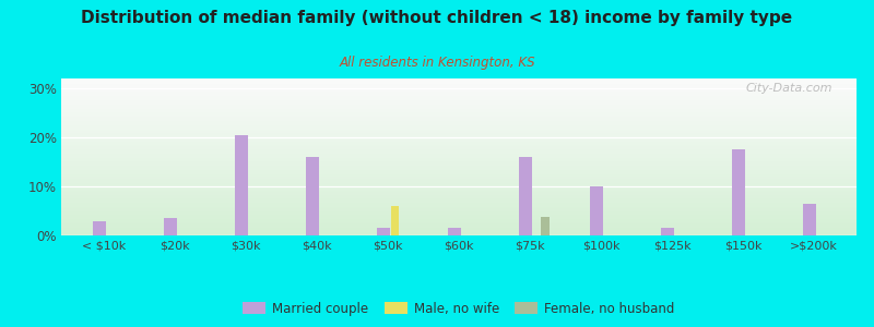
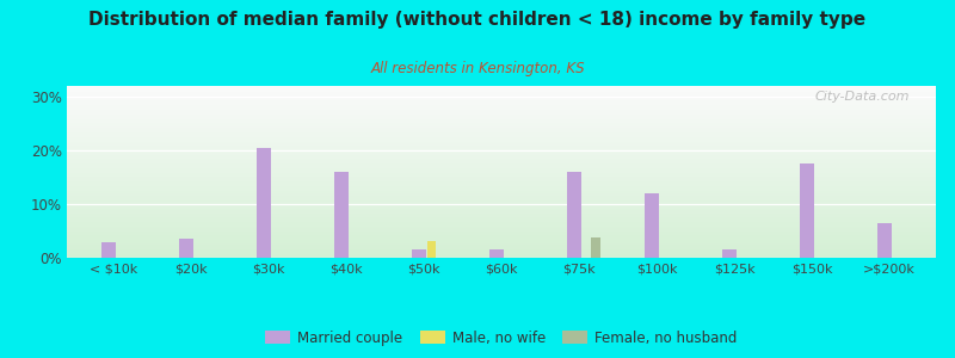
Male, no wife/$50k: 6.0% -> 3.2%
Married couple/$100k: 10.0% -> 12.0%
